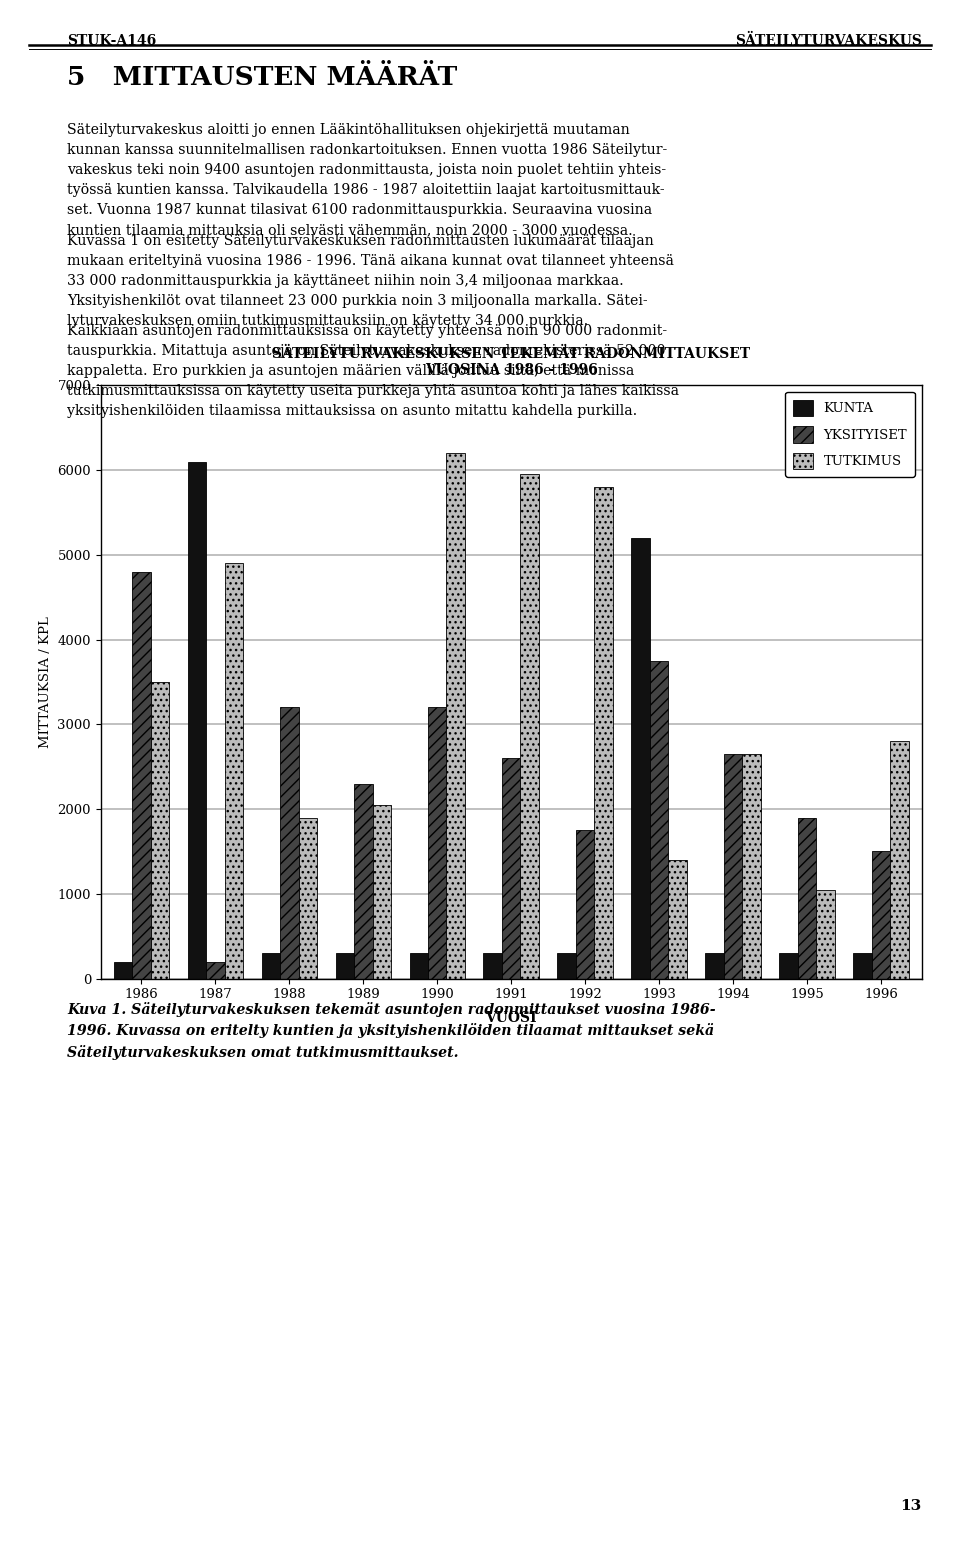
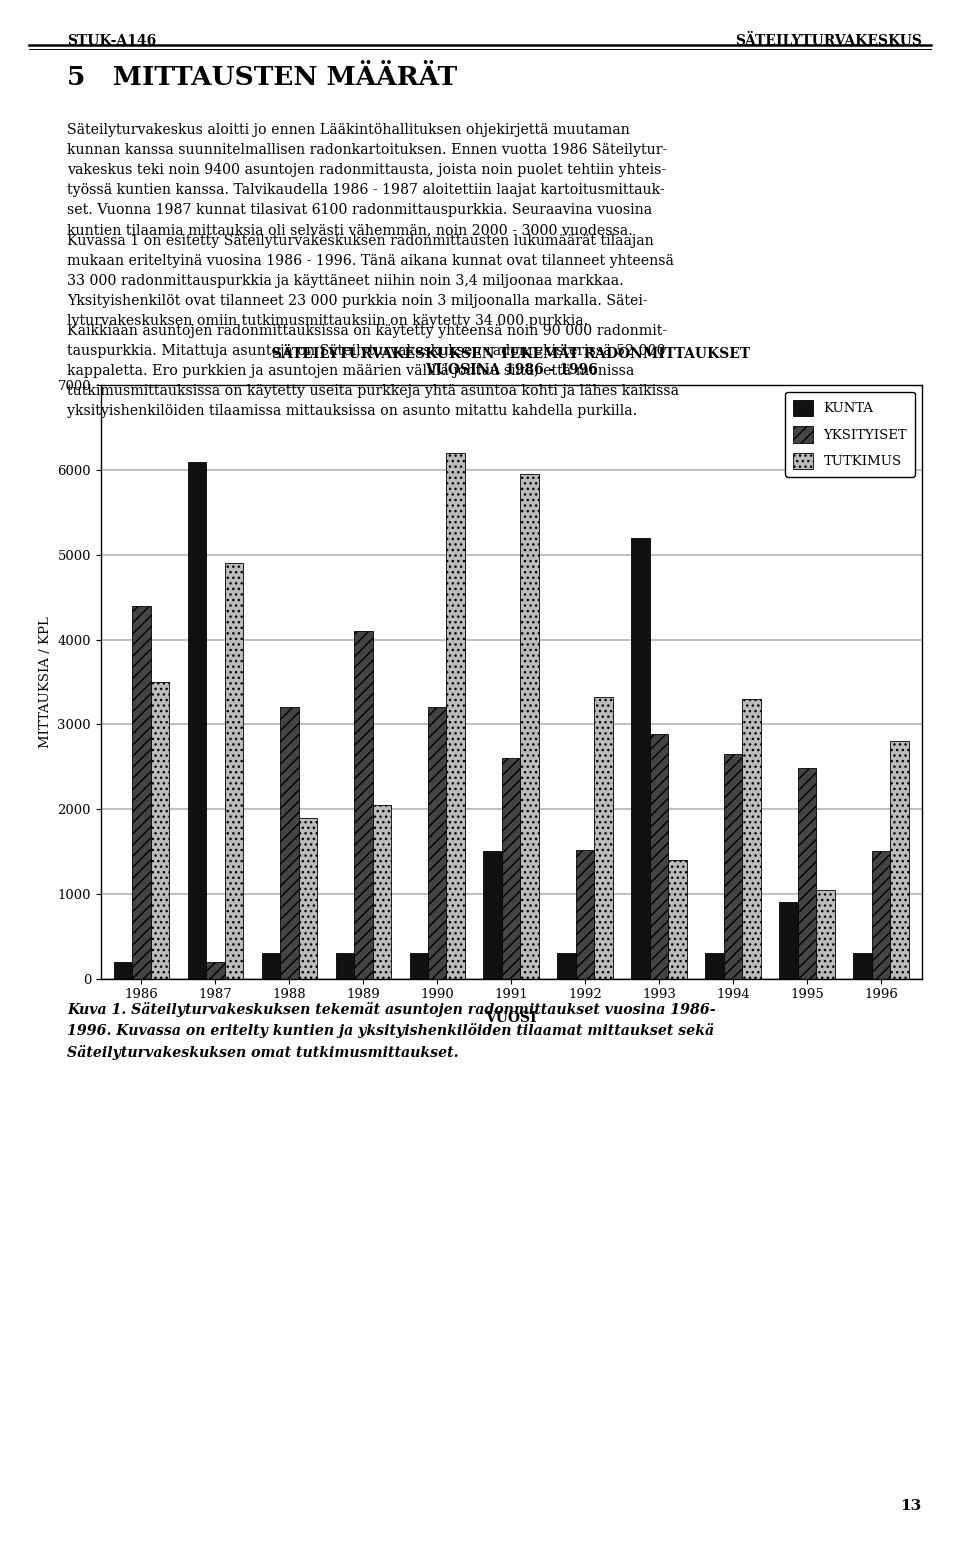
YKSITYISET/1986: 4800 -> 4400
YKSITYISET/1989: 2300 -> 4100
KUNTA/1991: 300 -> 1500
YKSITYISET/1992: 1750 -> 1520
TUTKIMUS/1992: 5800 -> 3320
YKSITYISET/1993: 3750 -> 2880
TUTKIMUS/1994: 2650 -> 3300
KUNTA/1995: 300 -> 900
YKSITYISET/1995: 1900 -> 2480
